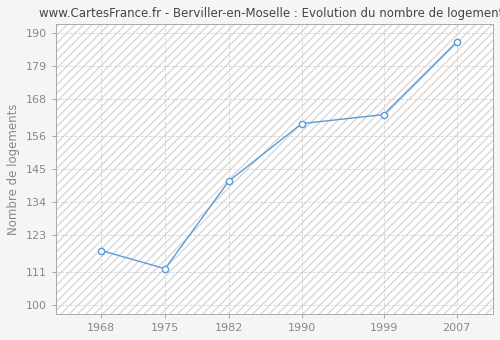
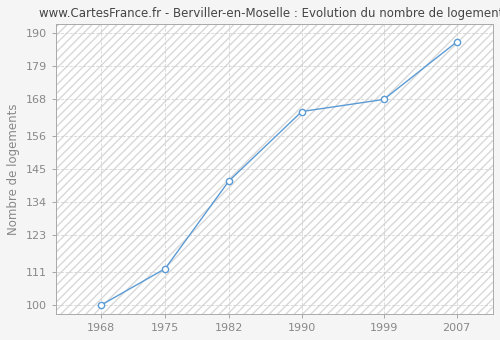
1968: 118 -> 100
1990: 160 -> 164
1999: 163 -> 168
